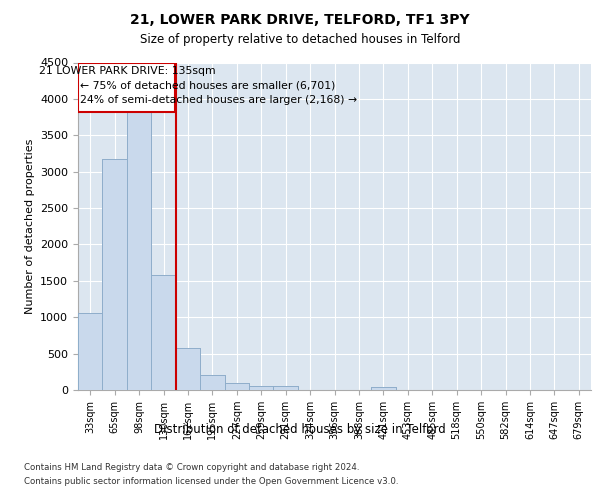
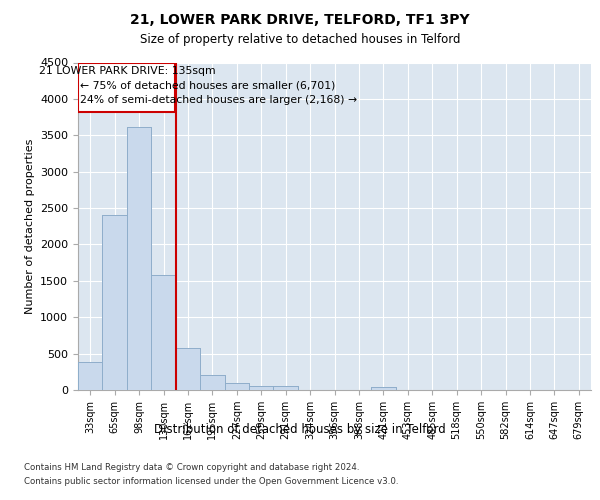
33sqm: 1060 -> 380
65sqm: 3180 -> 2400
98sqm: 3820 -> 3620
